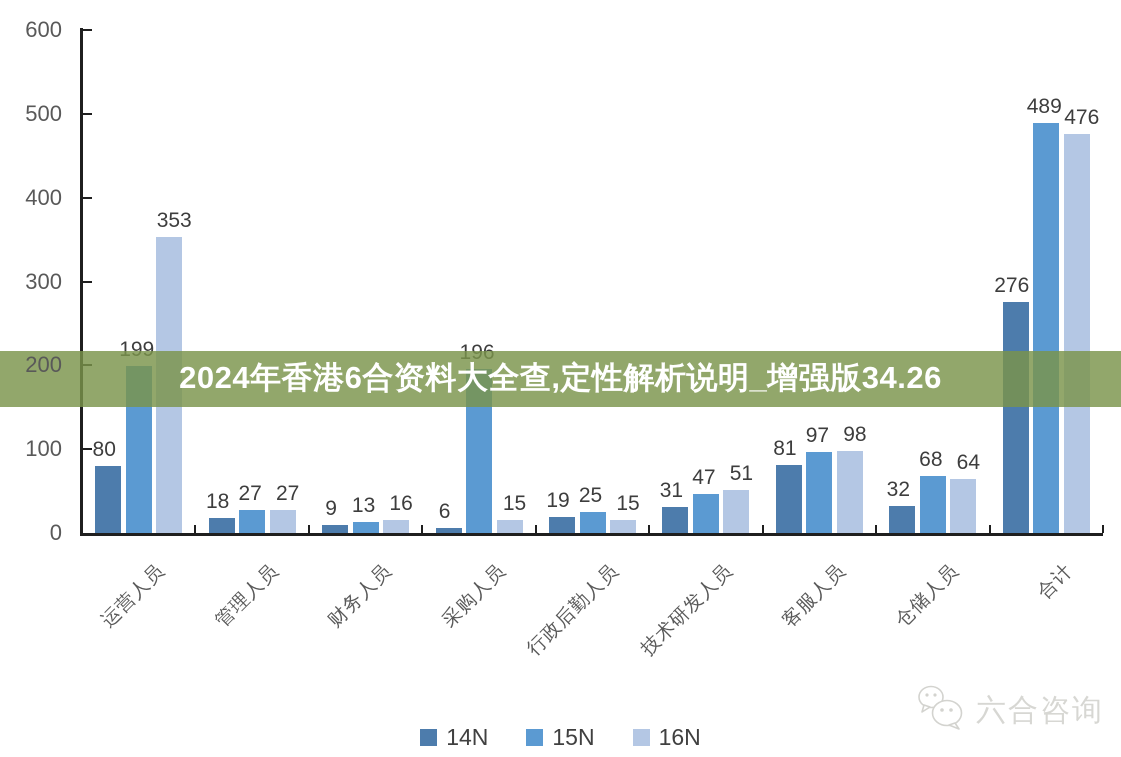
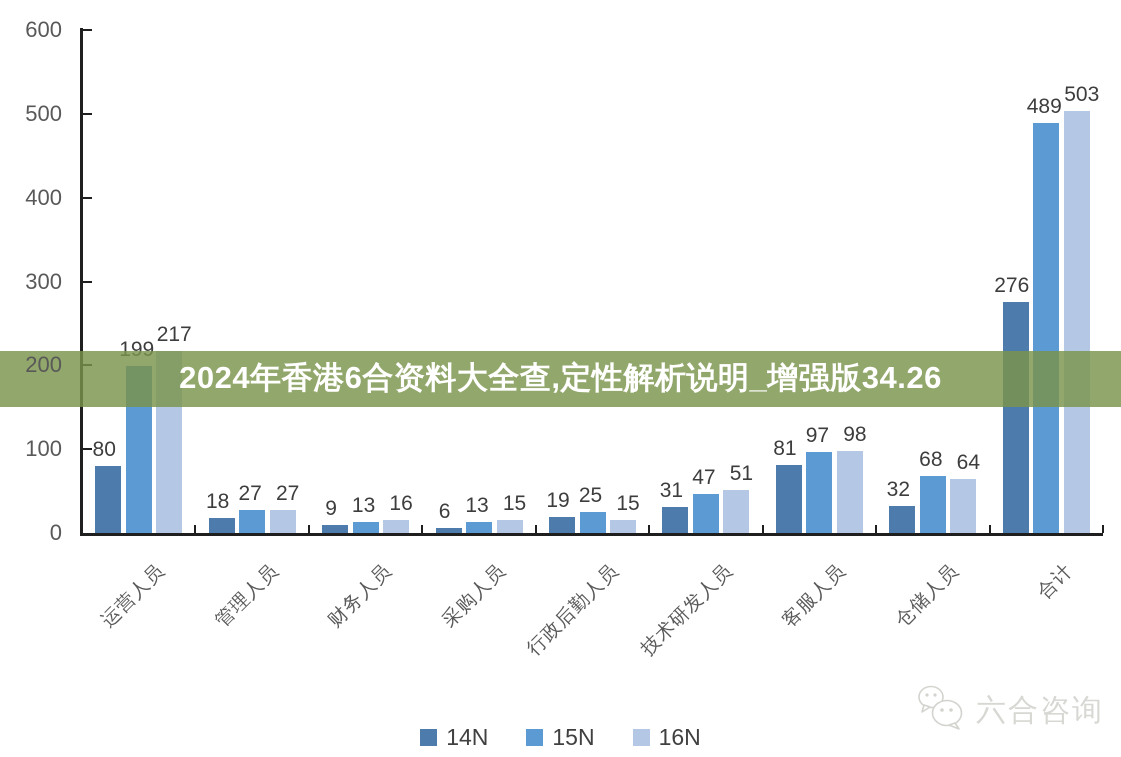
16N/运营人员: 353 -> 217
15N/采购人员: 196 -> 13
16N/合计: 476 -> 503
